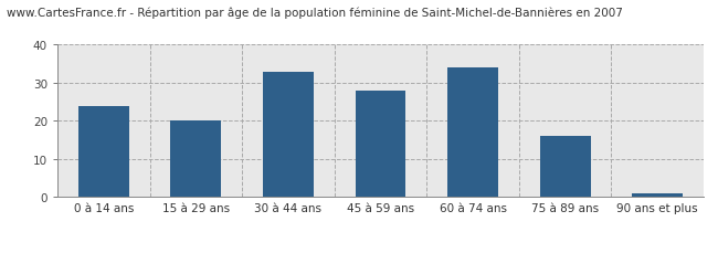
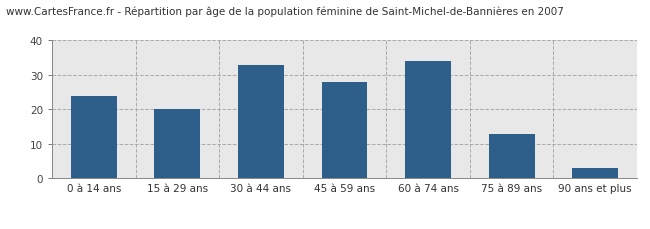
75 à 89 ans: 16 -> 13
90 ans et plus: 1 -> 3
